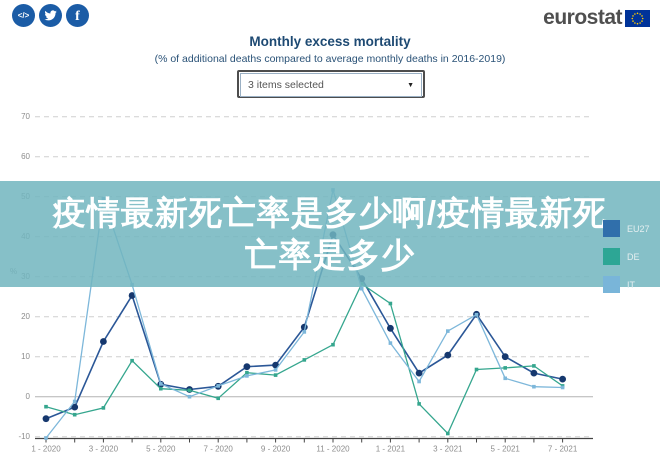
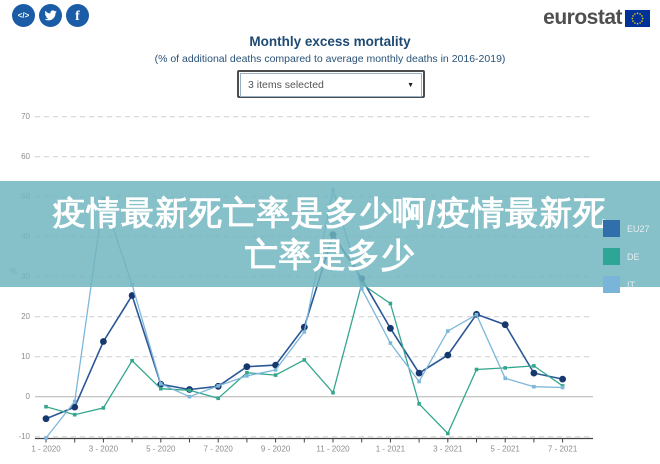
DE/11-2020: 13 -> 1
EU27/5-2021: 10 -> 18
